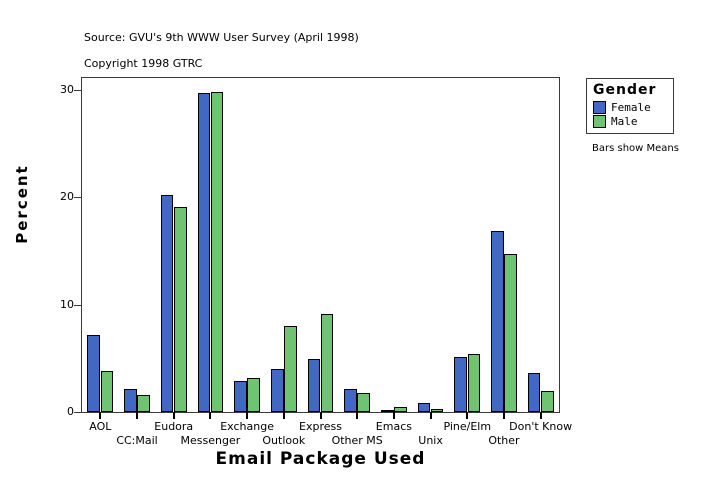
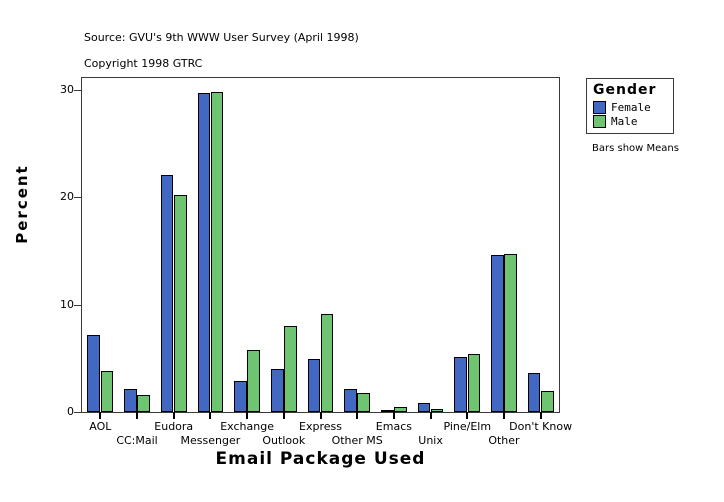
Female/Eudora: 20.2 -> 22.1
Male/Eudora: 19.1 -> 20.2
Male/Exchange: 3.2 -> 5.8
Female/Other: 16.9 -> 14.6
